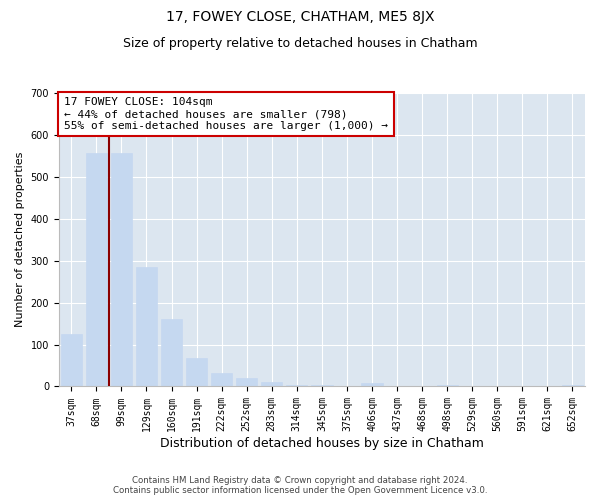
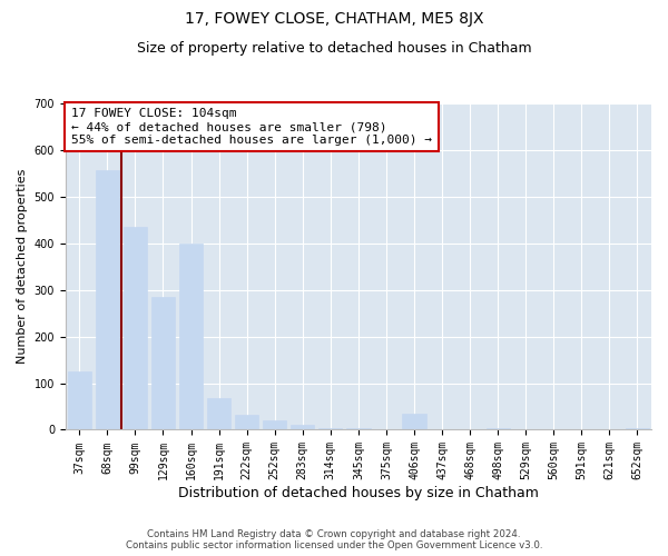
99sqm: 558 -> 435
160sqm: 160 -> 400
406sqm: 8 -> 35
